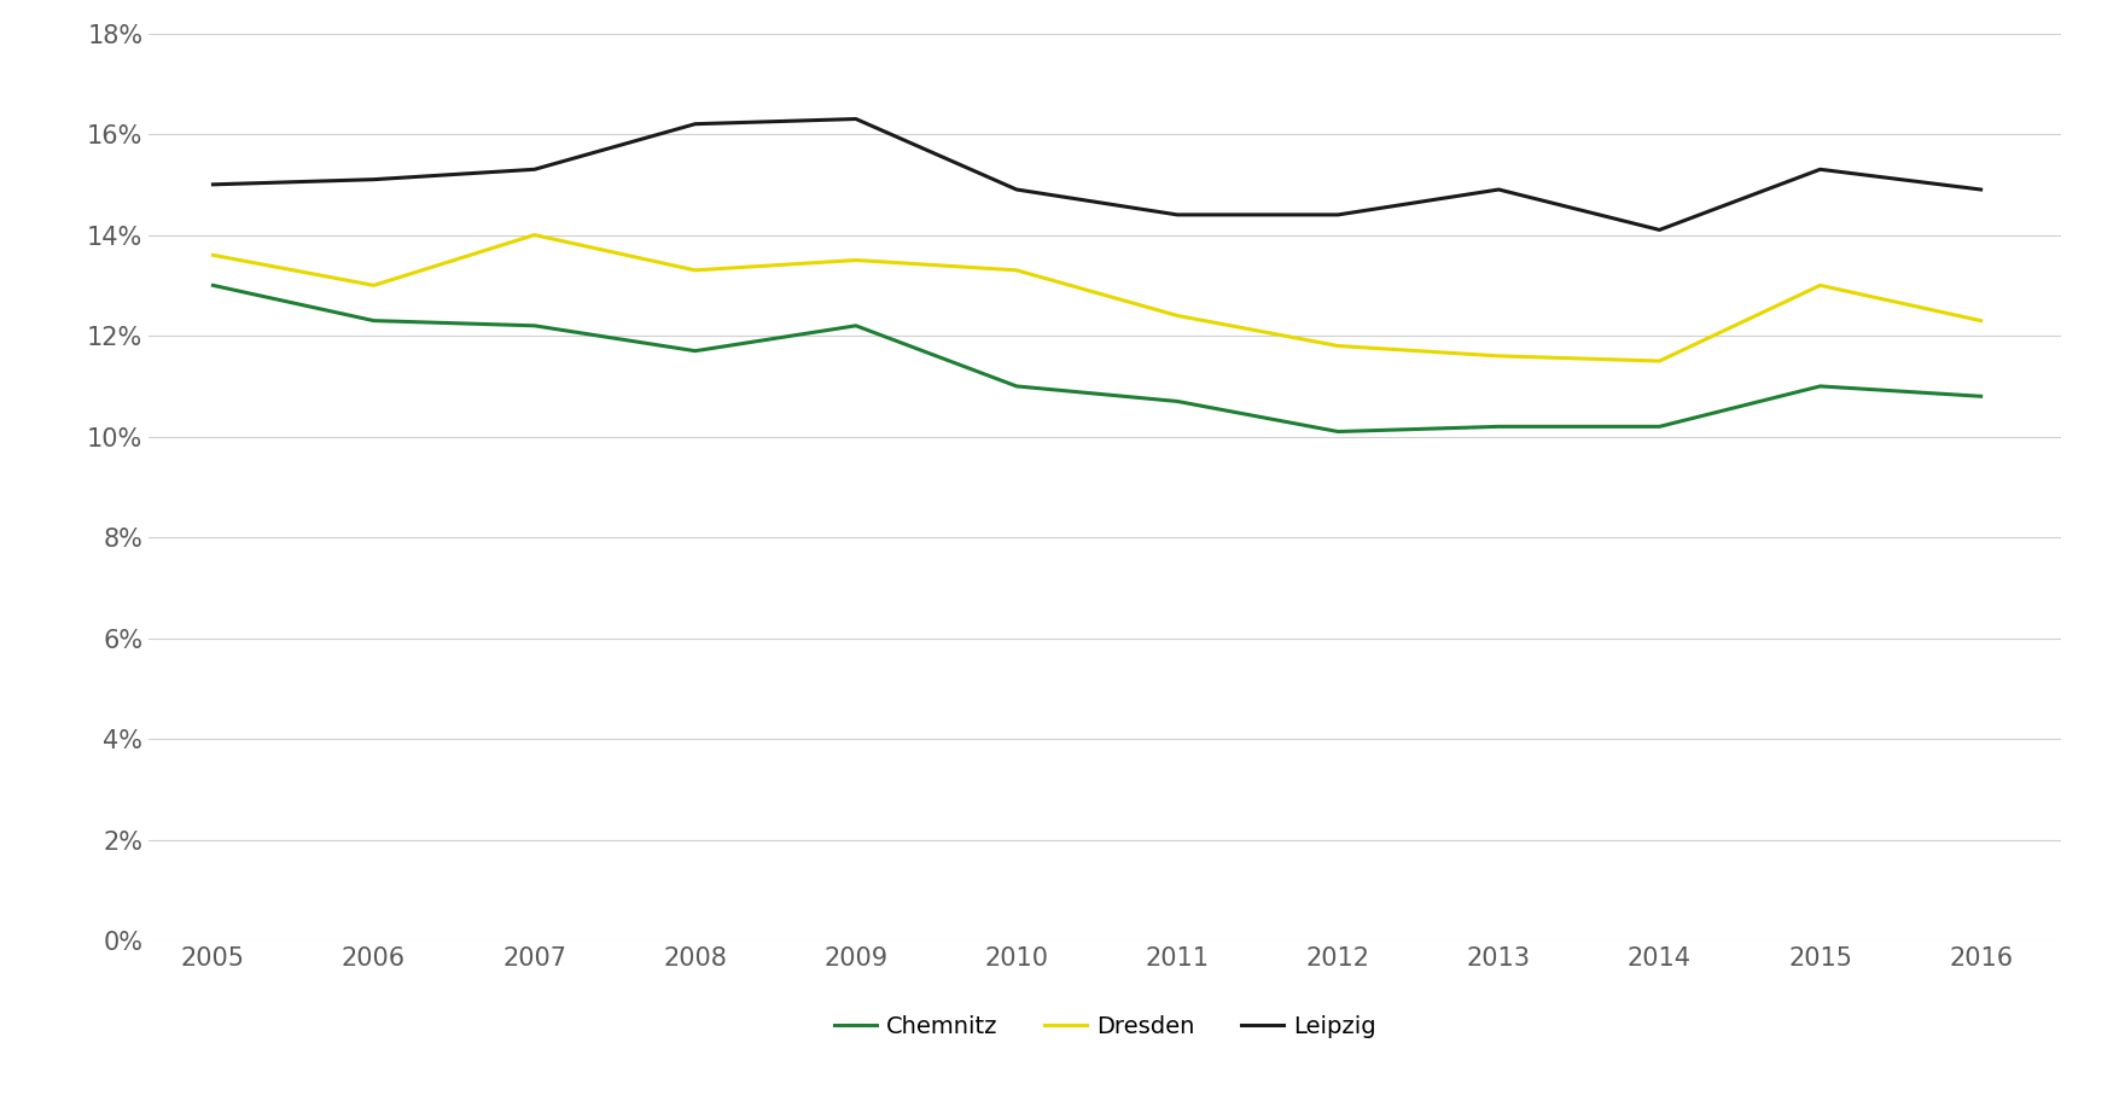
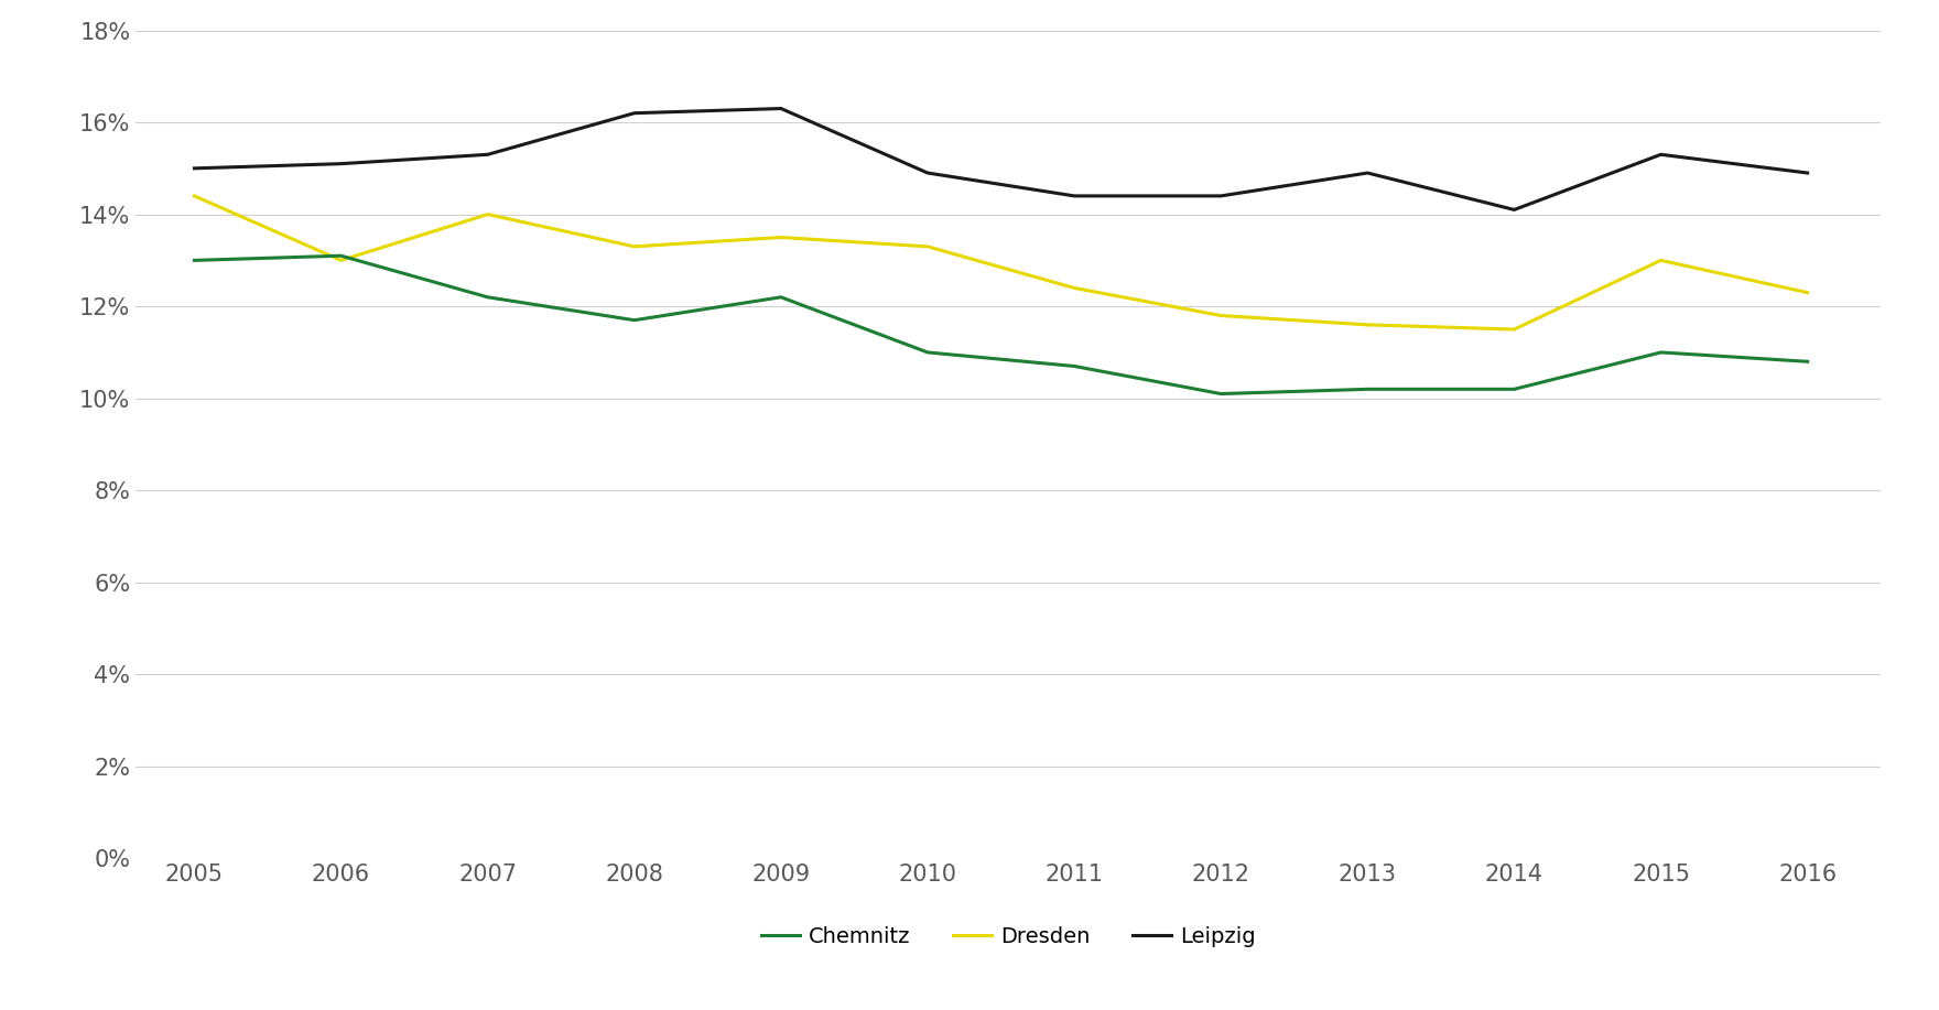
Dresden/2005: 13.6% -> 14.4%
Chemnitz/2006: 12.3% -> 13.1%
